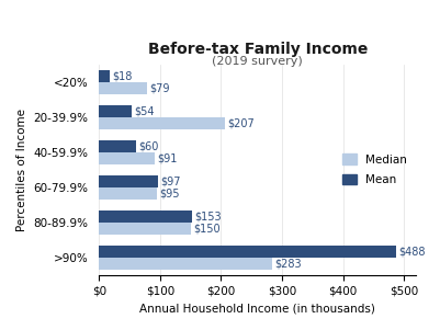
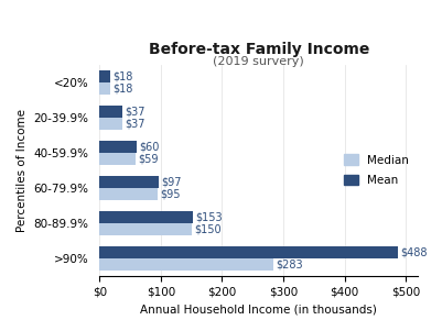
Median/<20%: $79 -> $18
Mean/20-39.9%: $54 -> $37
Median/20-39.9%: $207 -> $37
Median/40-59.9%: $91 -> $59
